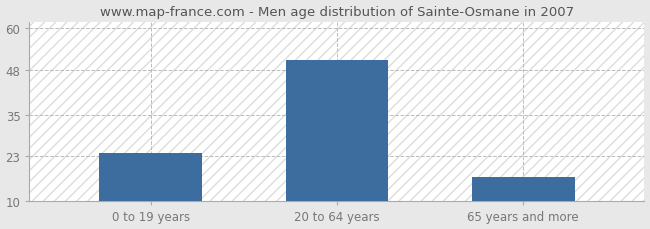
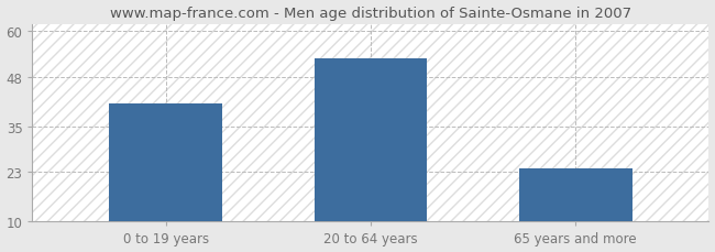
0 to 19 years: 24 -> 41
20 to 64 years: 51 -> 53
65 years and more: 17 -> 24
